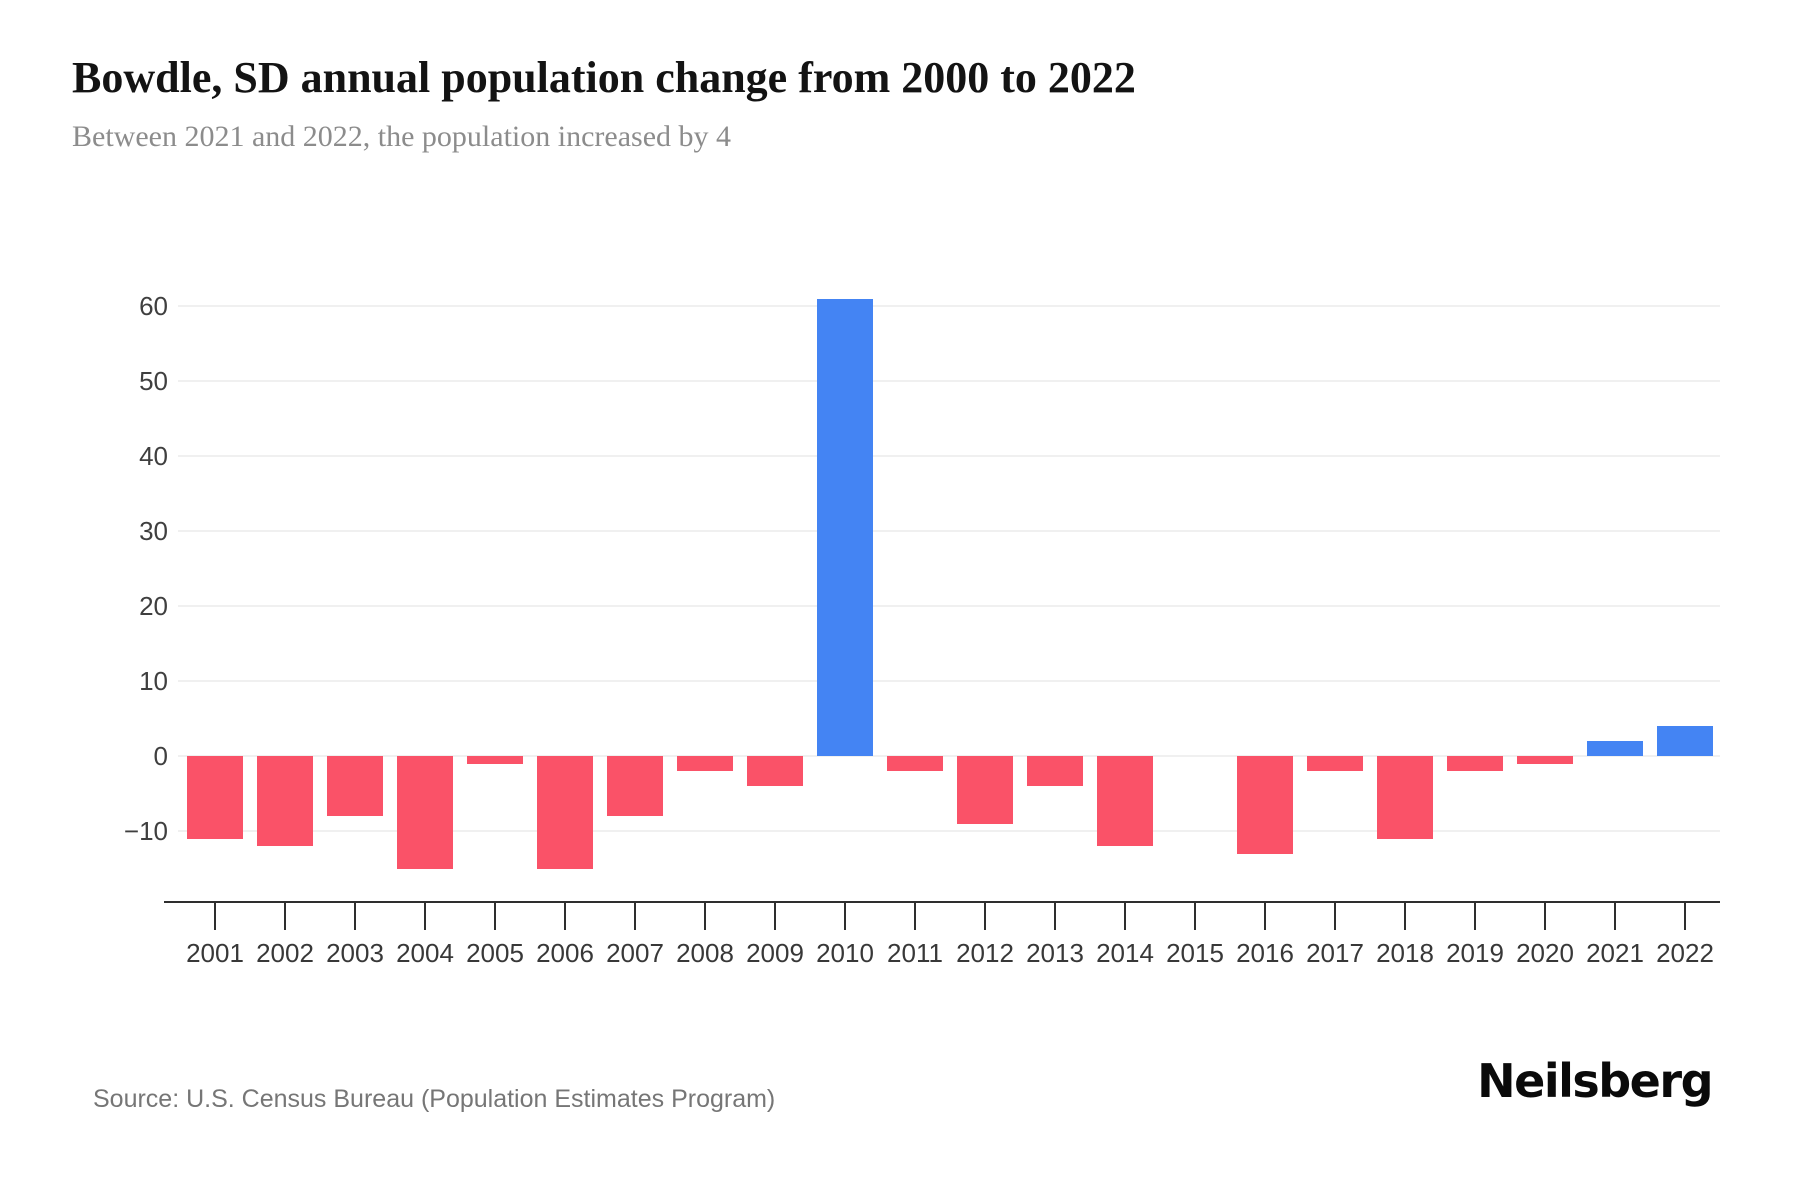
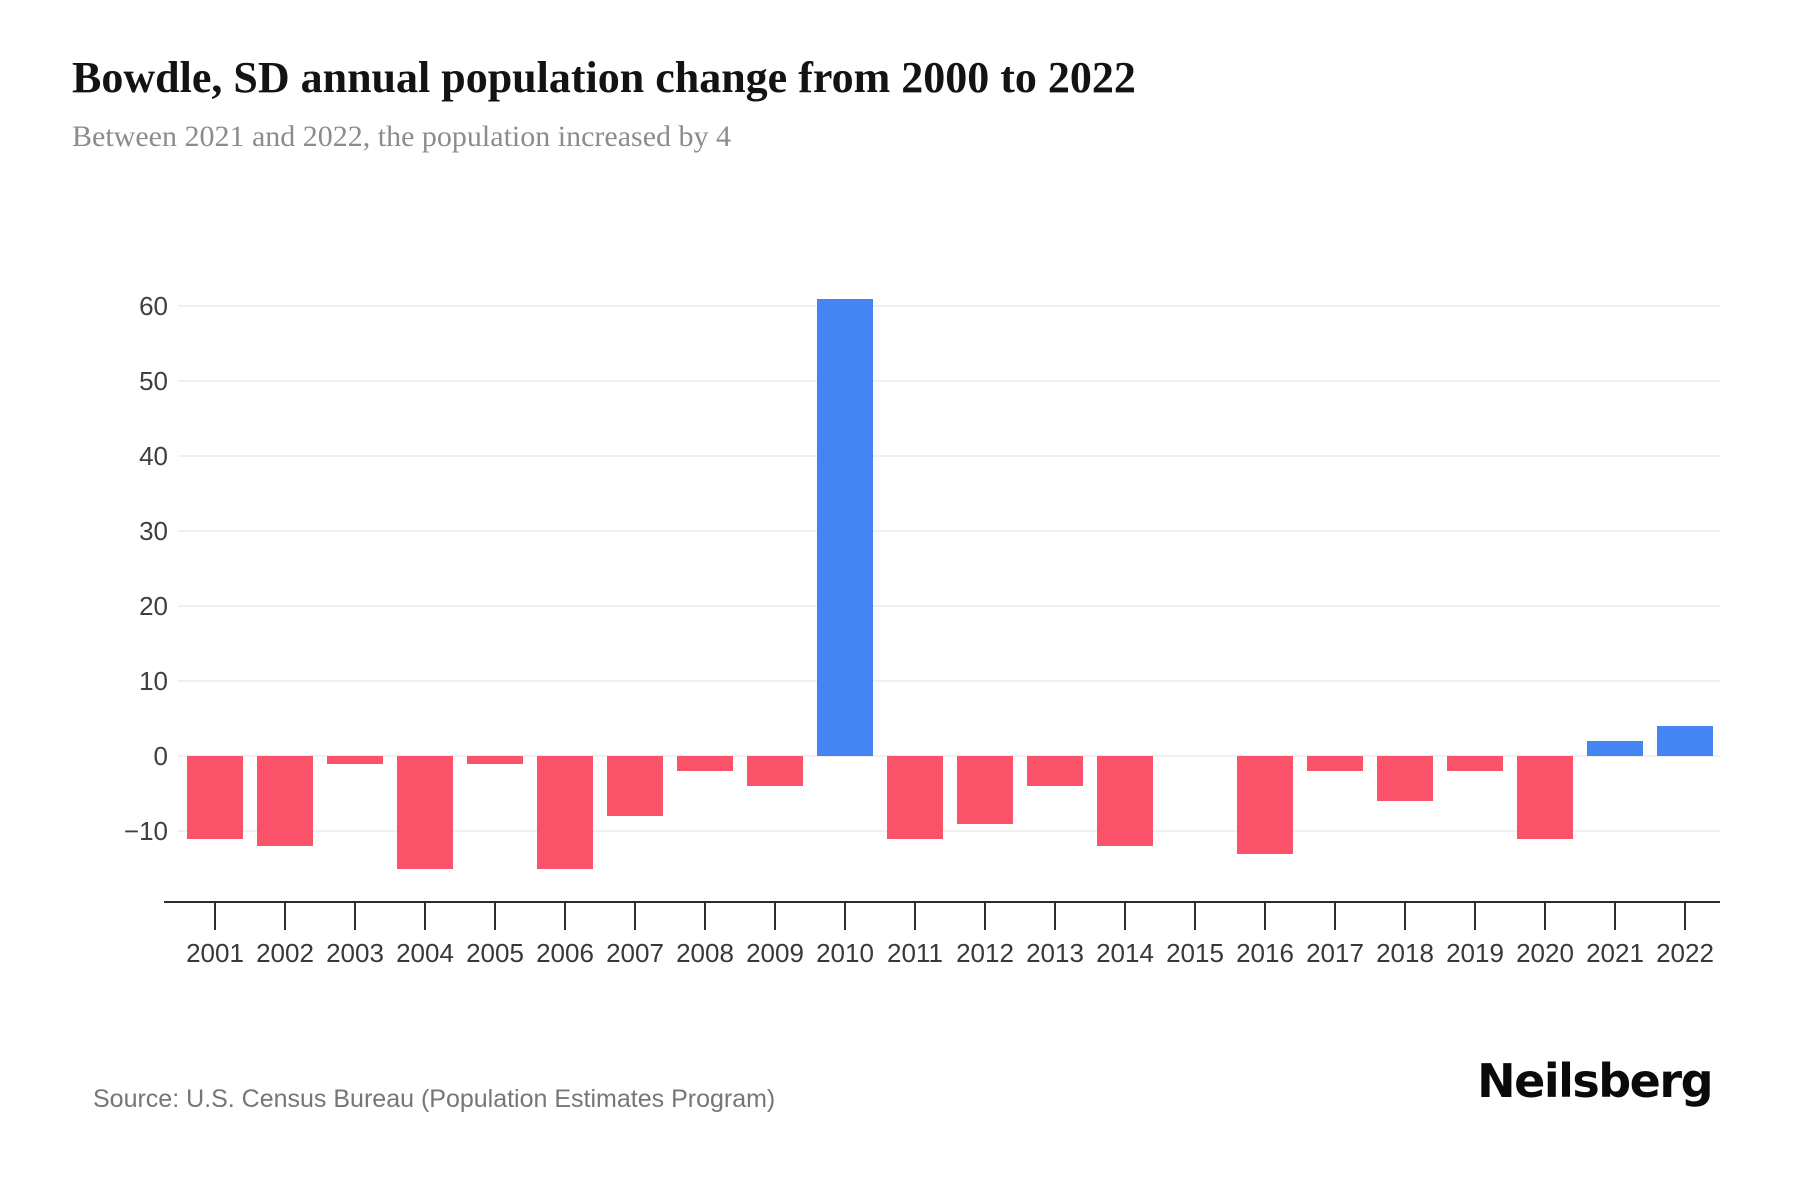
2003: -8 -> -1
2011: -2 -> -11
2018: -11 -> -6
2020: -1 -> -11
